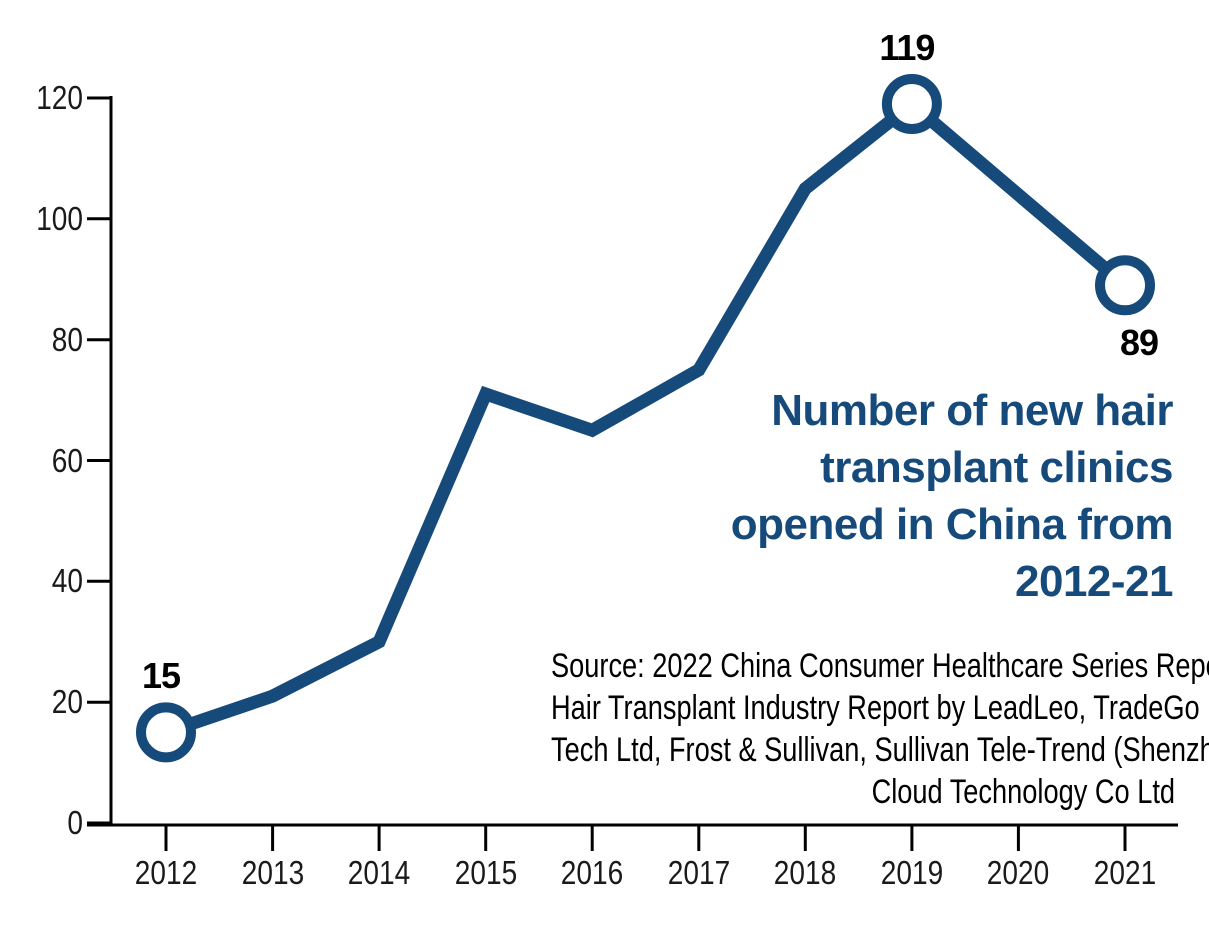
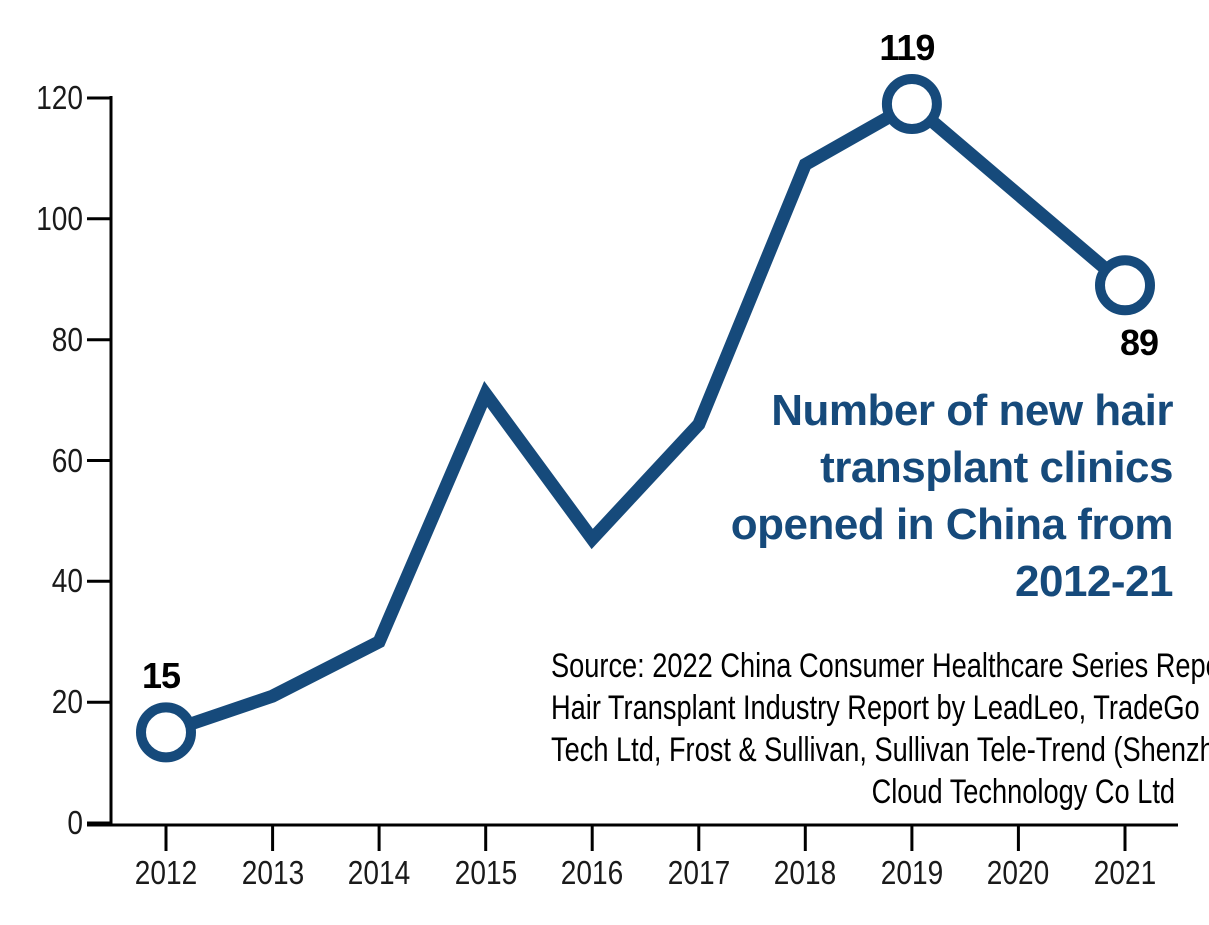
2016: 65 -> 47
2017: 75 -> 66
2018: 105 -> 109
